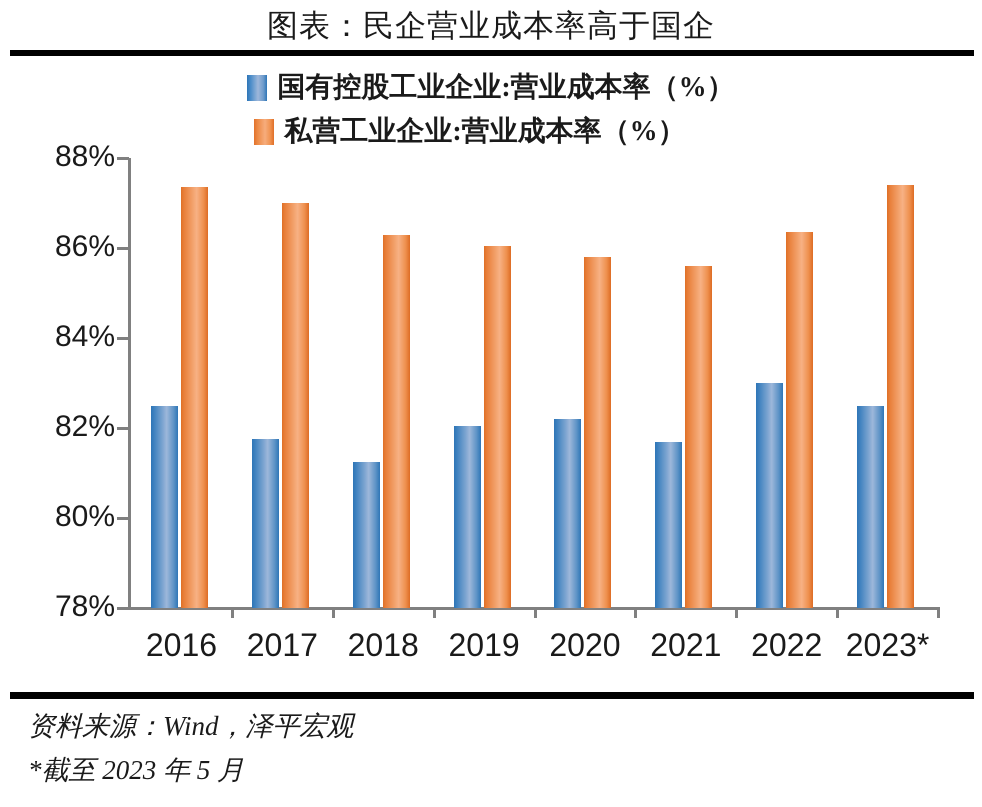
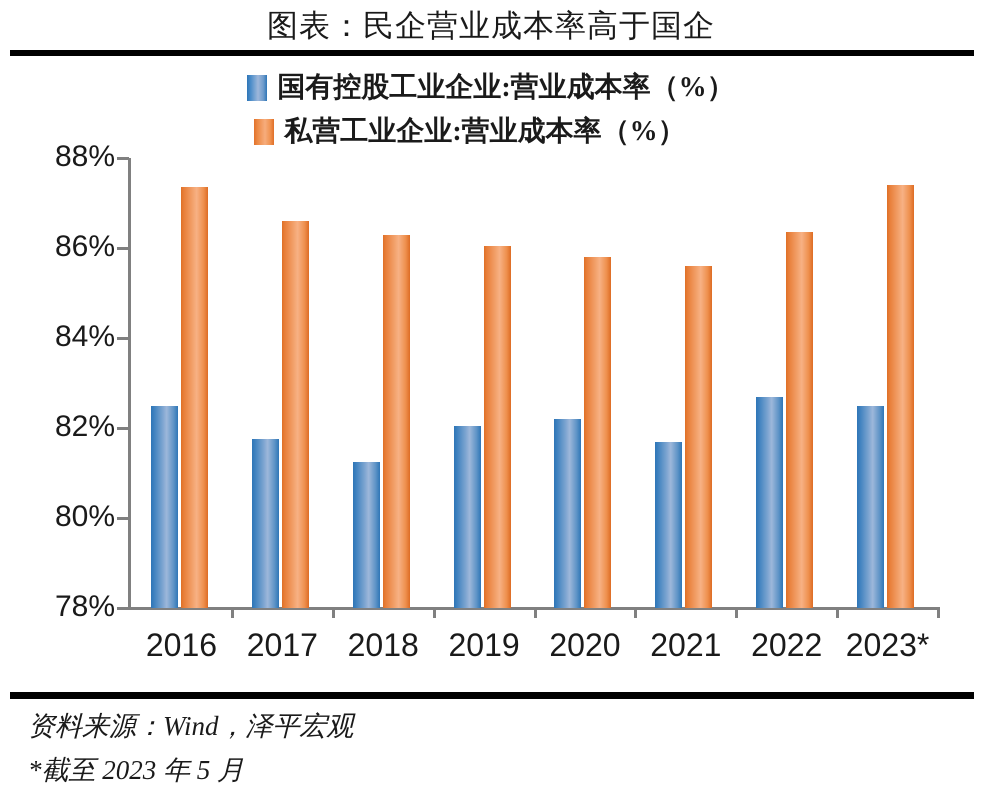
私营工业企业:营业成本率（%）/2017: 87.0% -> 86.6%
国有控股工业企业:营业成本率（%）/2022: 83.0% -> 82.7%
